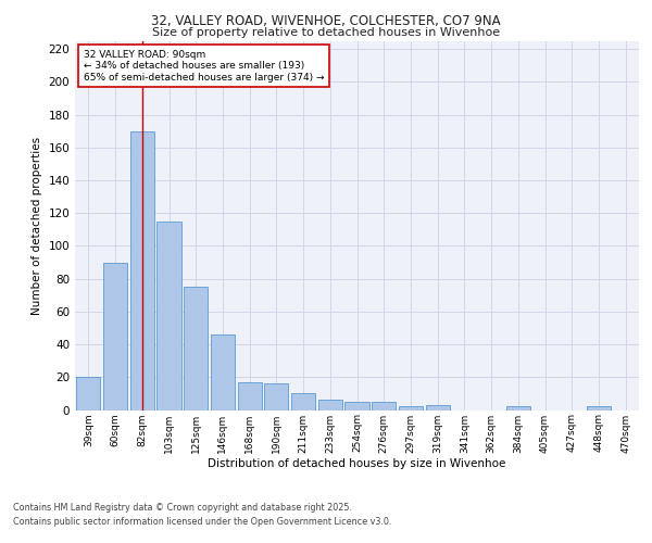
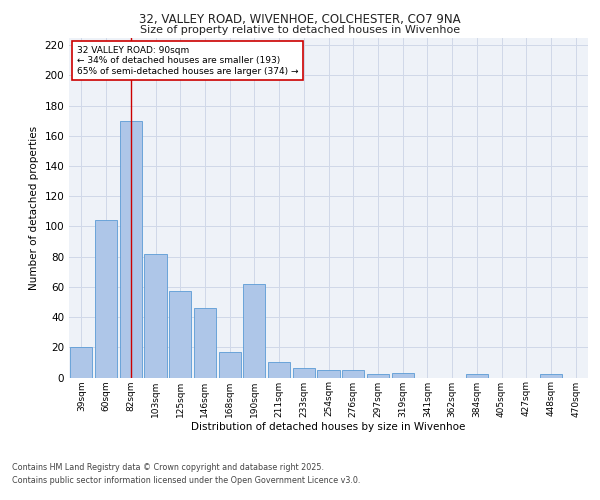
60sqm: 90 -> 104
103sqm: 115 -> 82
125sqm: 75 -> 57
190sqm: 16 -> 62
